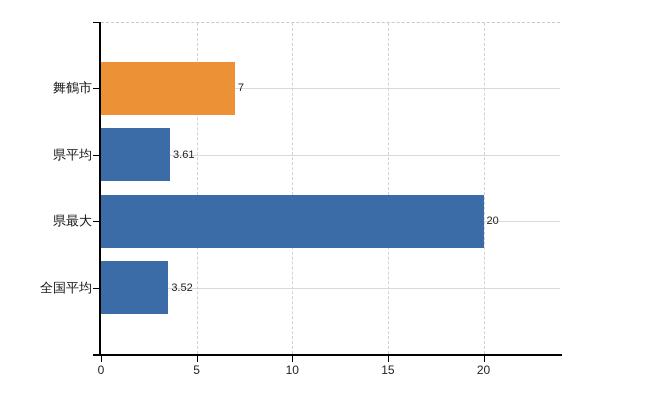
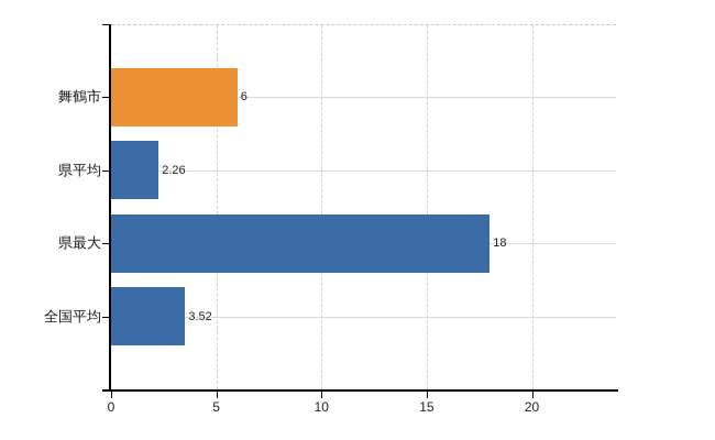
舞鶴市: 7 -> 6
県平均: 3.61 -> 2.26
県最大: 20 -> 18
